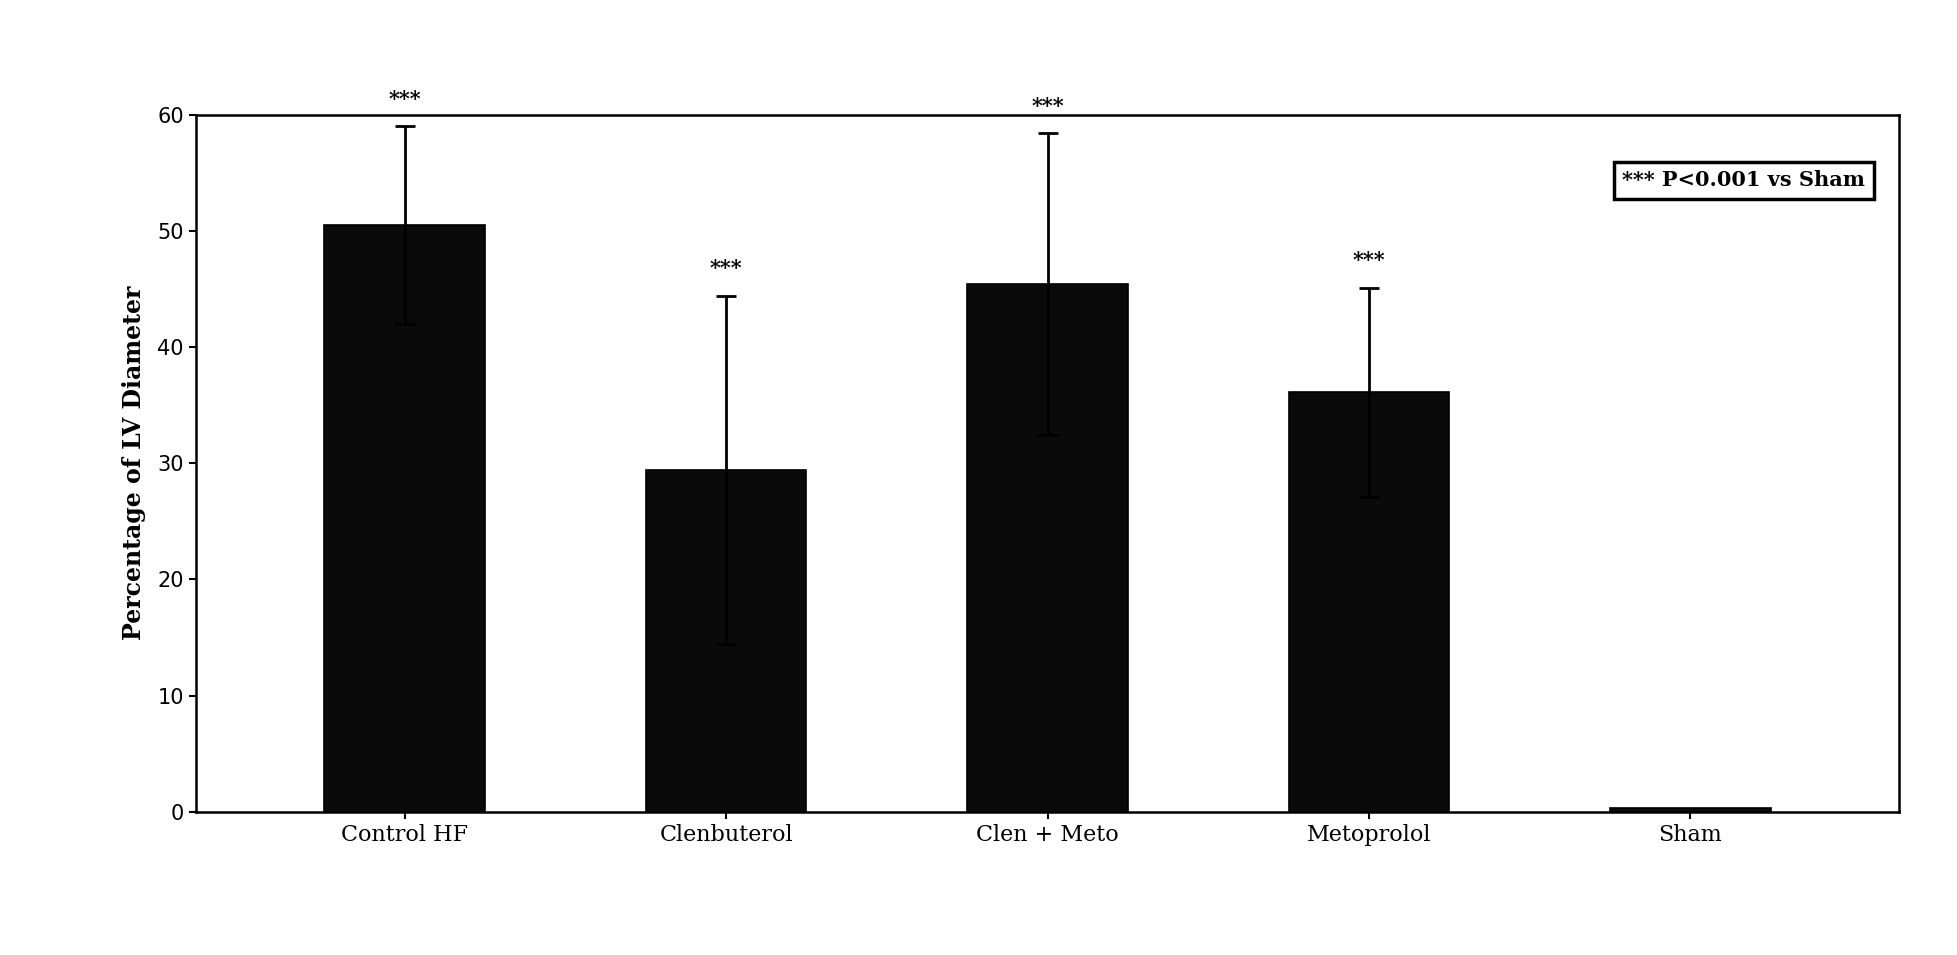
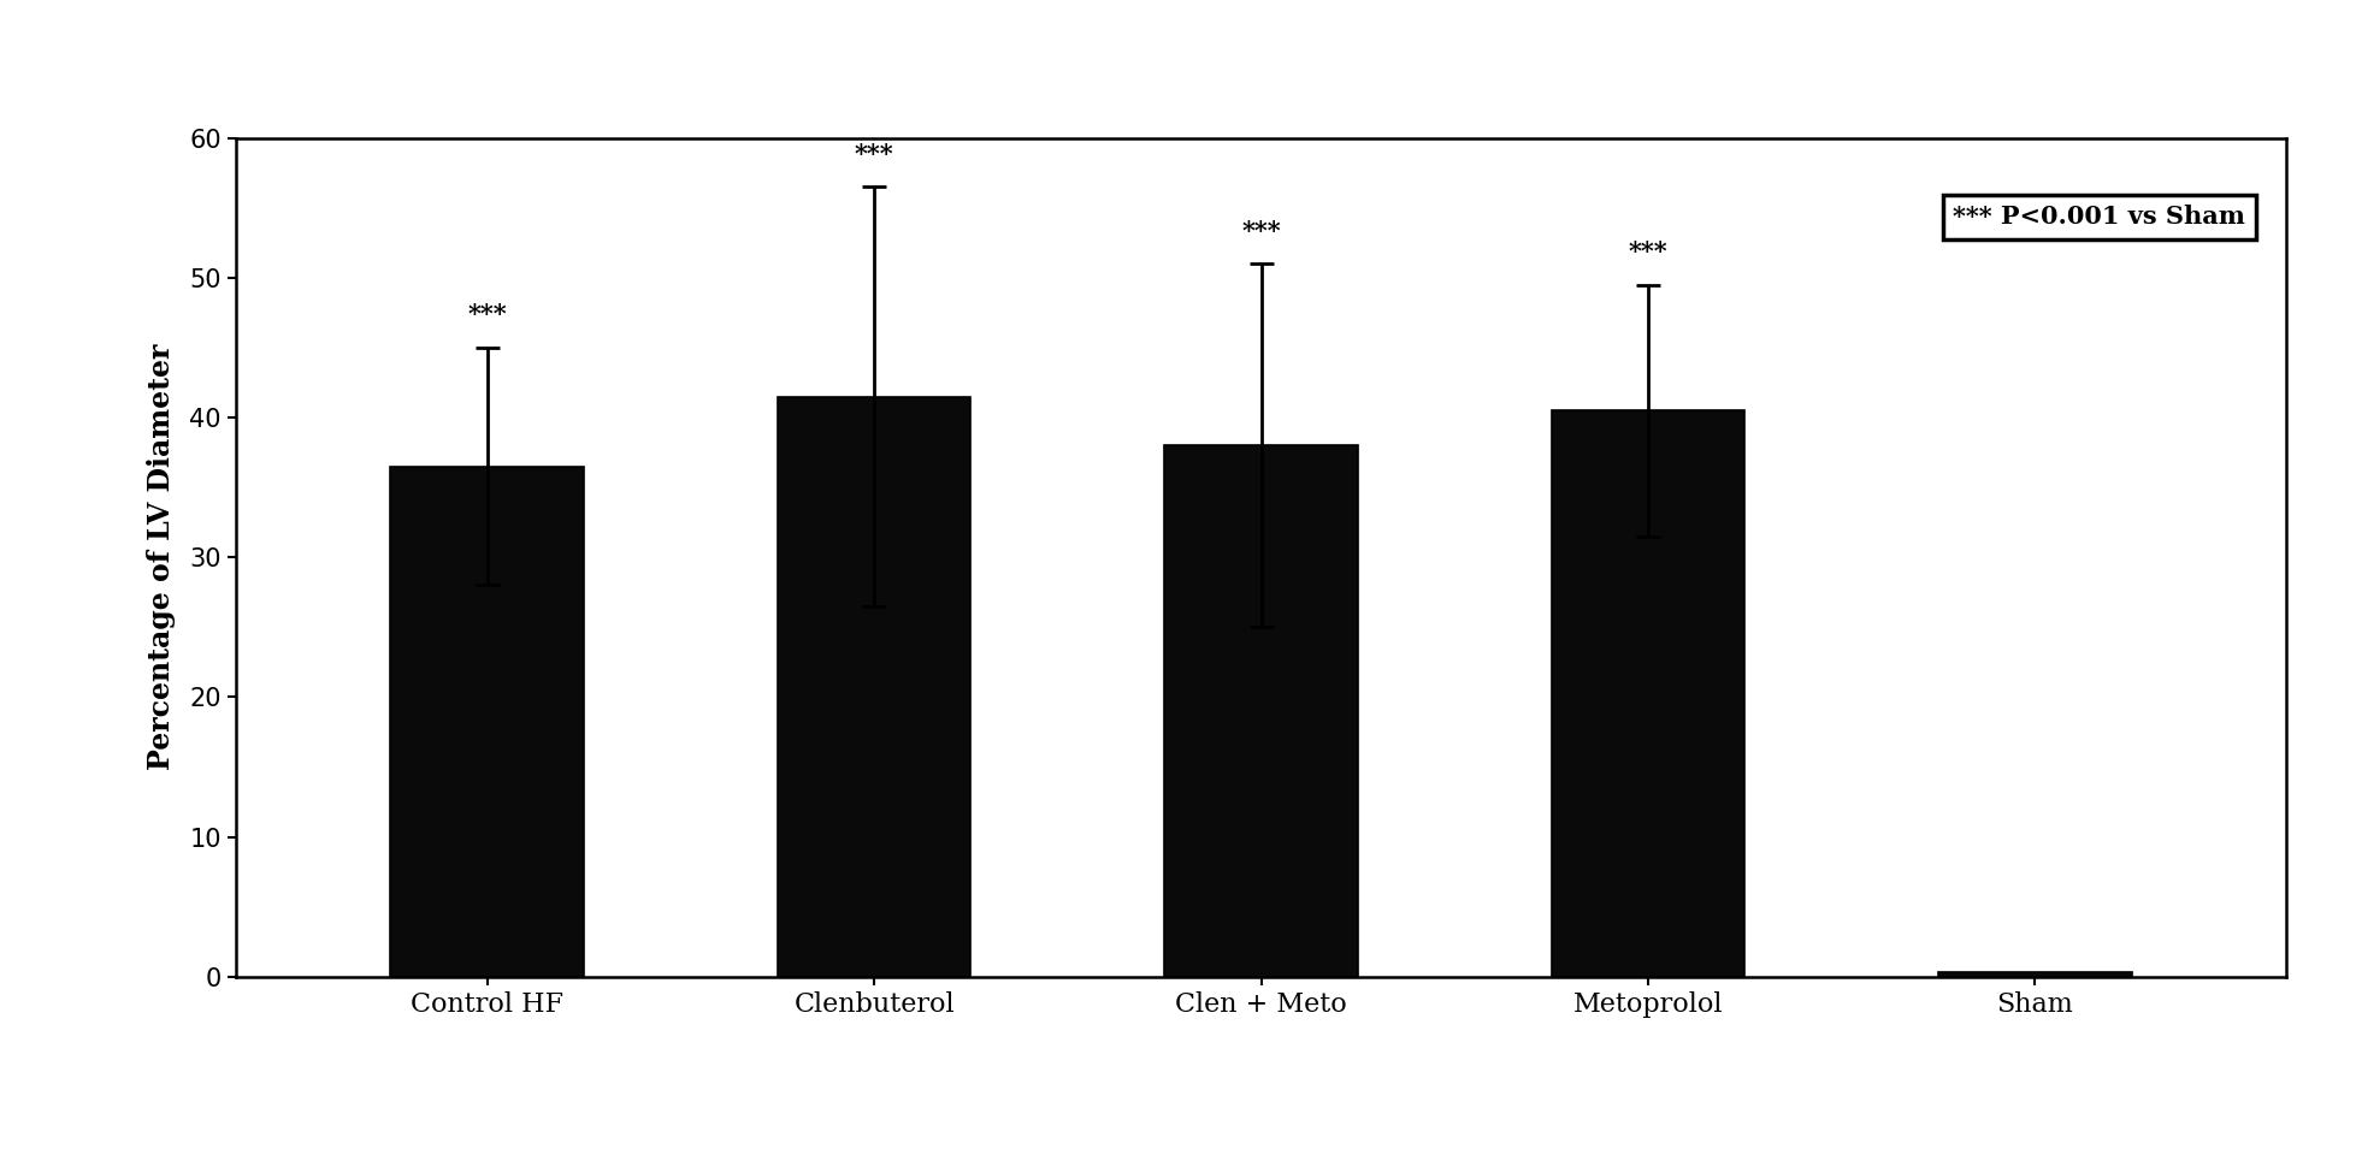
Control HF: 50.5 -> 36.5
Clenbuterol: 29.4 -> 41.5
Clen + Meto: 45.4 -> 38.0
Metoprolol: 36.1 -> 40.5
